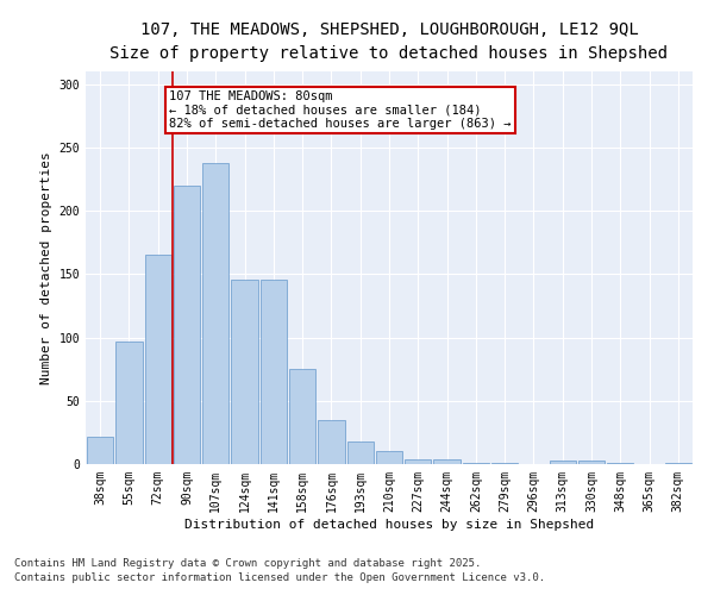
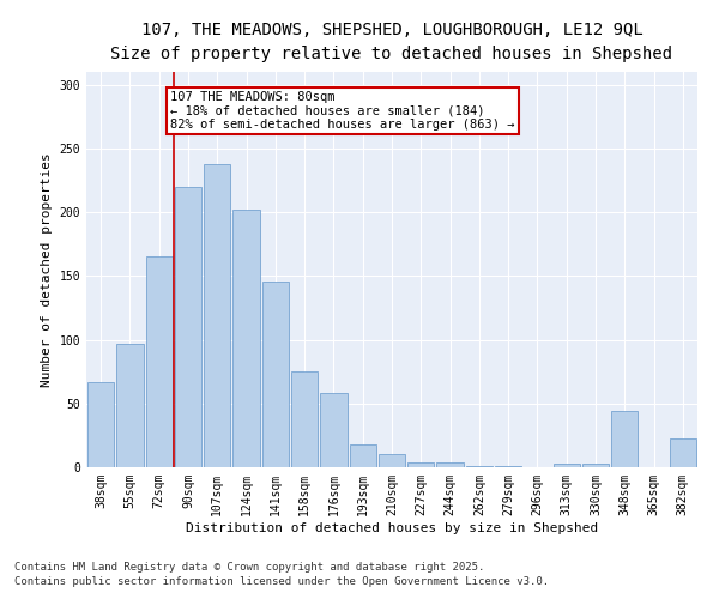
38sqm: 22 -> 67
124sqm: 146 -> 202
176sqm: 35 -> 58
348sqm: 1 -> 44
382sqm: 1 -> 23
